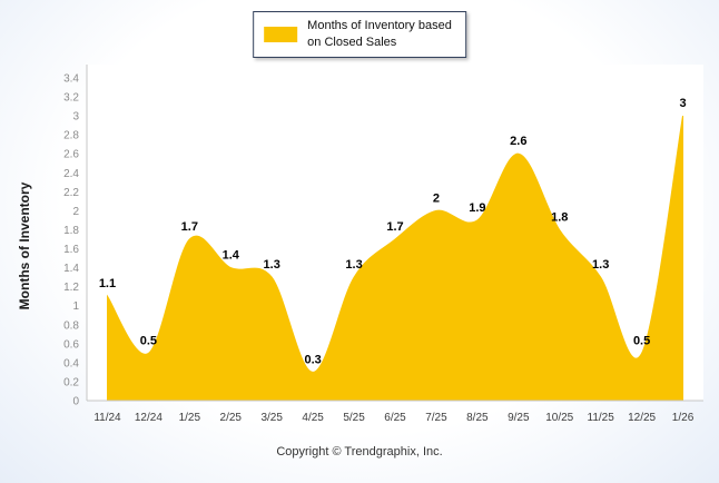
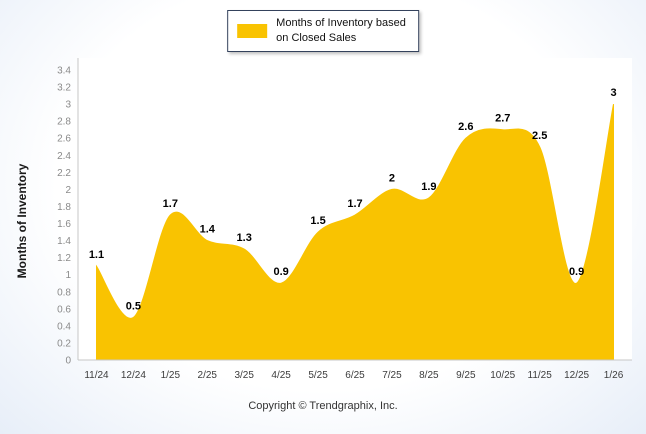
4/25: 0.3 -> 0.9
5/25: 1.3 -> 1.5
10/25: 1.8 -> 2.7
11/25: 1.3 -> 2.5
12/25: 0.5 -> 0.9
